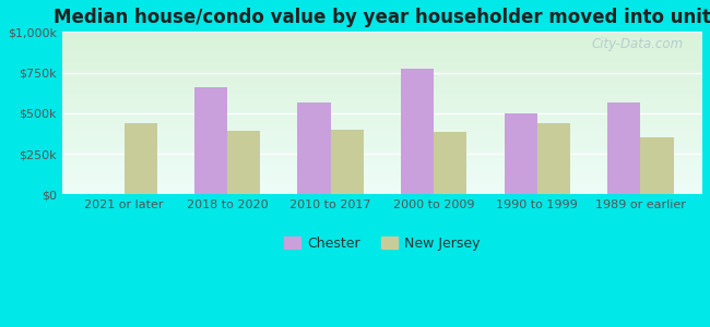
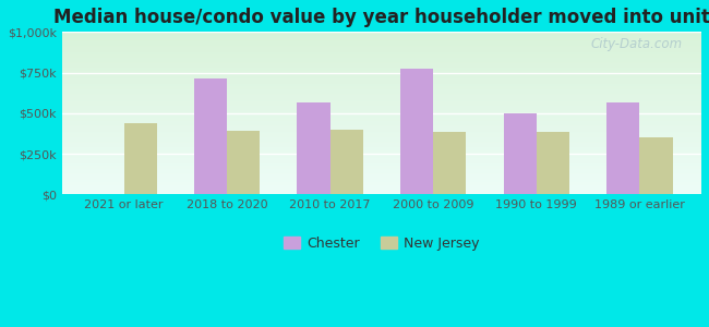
Chester/2018 to 2020: $660k -> $710k
New Jersey/1990 to 1999: $440k -> $380k
